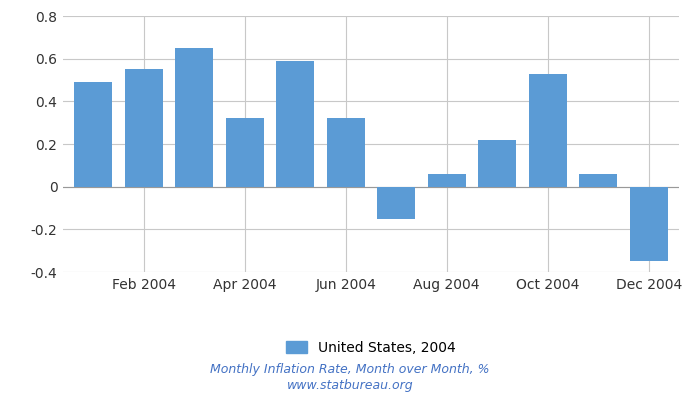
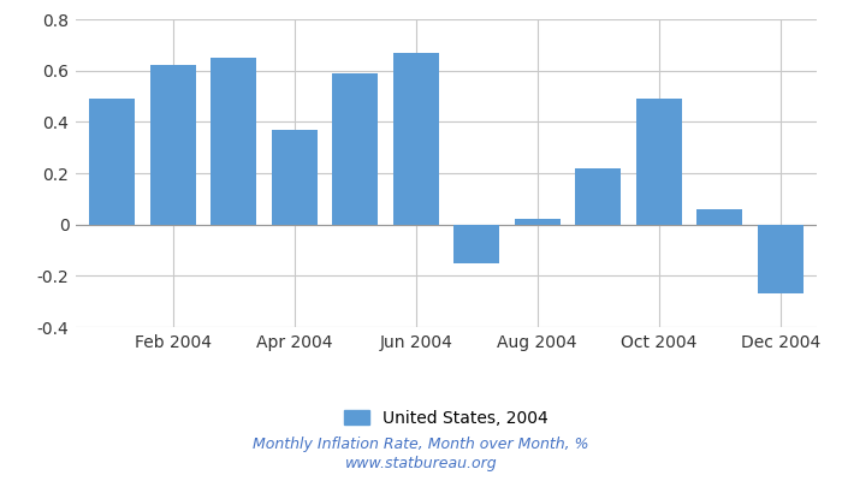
Feb 2004: 0.55 -> 0.62
Apr 2004: 0.32 -> 0.37
Jun 2004: 0.32 -> 0.67
Aug 2004: 0.06 -> 0.02
Oct 2004: 0.53 -> 0.49
Dec 2004: -0.35 -> -0.27
